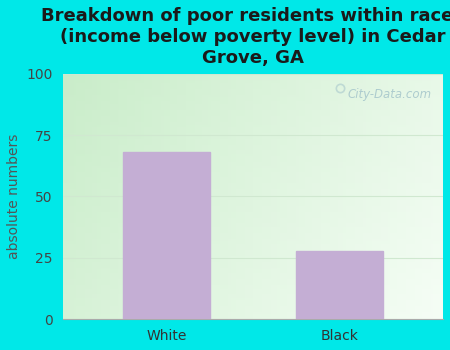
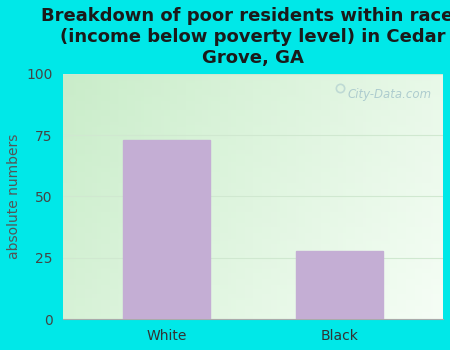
White: 68 -> 73
